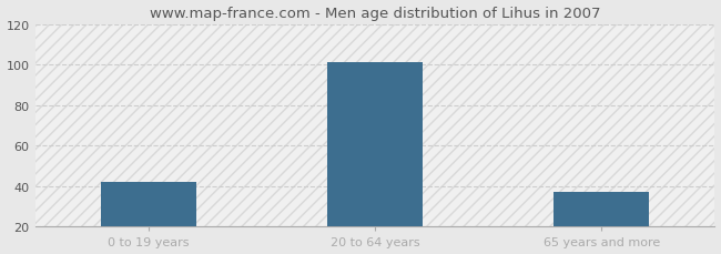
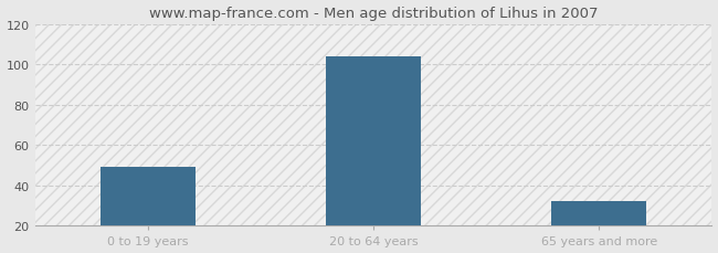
0 to 19 years: 42 -> 49
20 to 64 years: 101 -> 104
65 years and more: 37 -> 32
